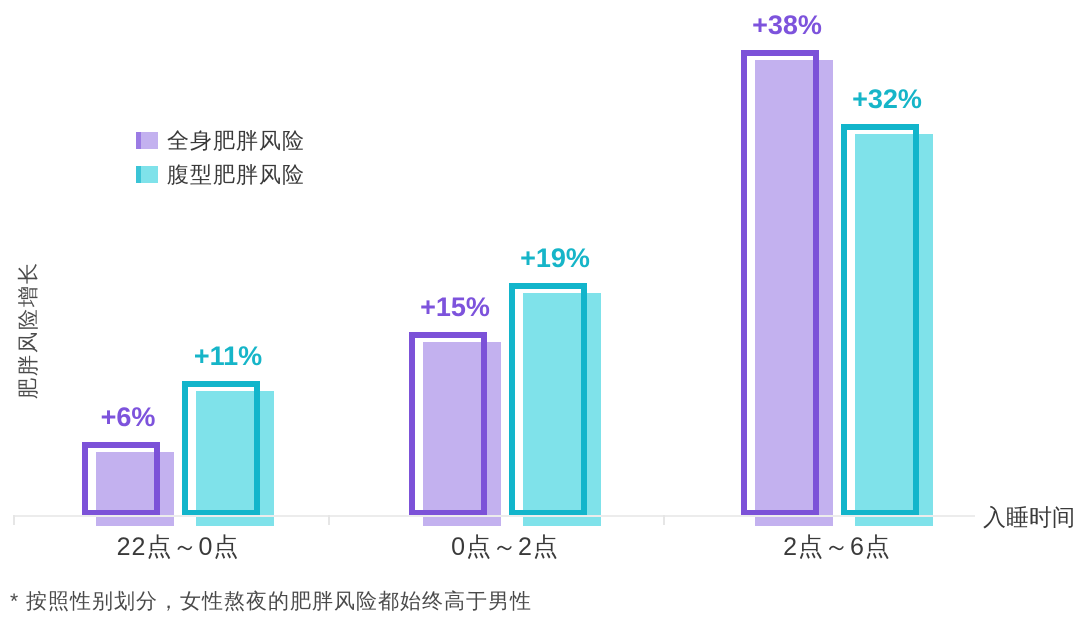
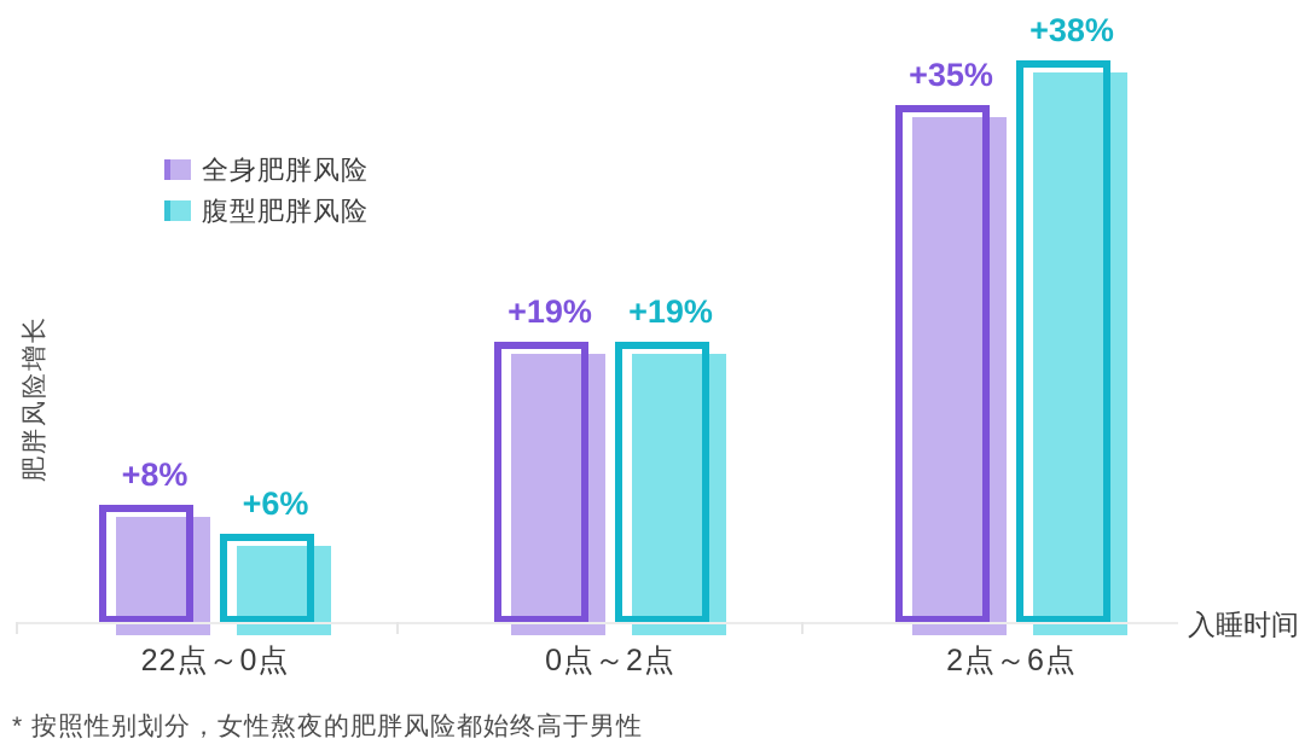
全身肥胖风险/22点～0点: +6% -> +8%
腹型肥胖风险/22点～0点: +11% -> +6%
全身肥胖风险/0点～2点: +15% -> +19%
全身肥胖风险/2点～6点: +38% -> +35%
腹型肥胖风险/2点～6点: +32% -> +38%
